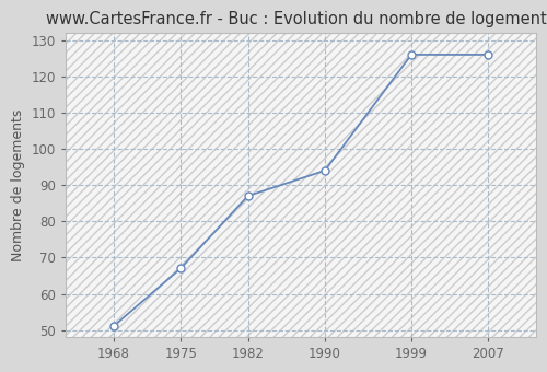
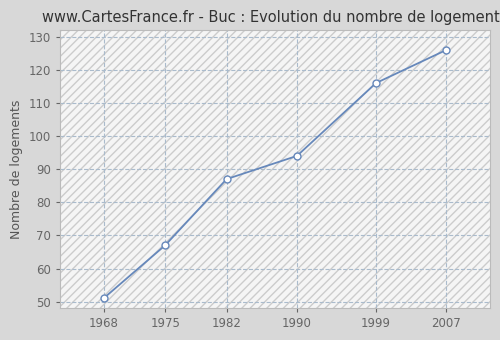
1999: 126 -> 116
